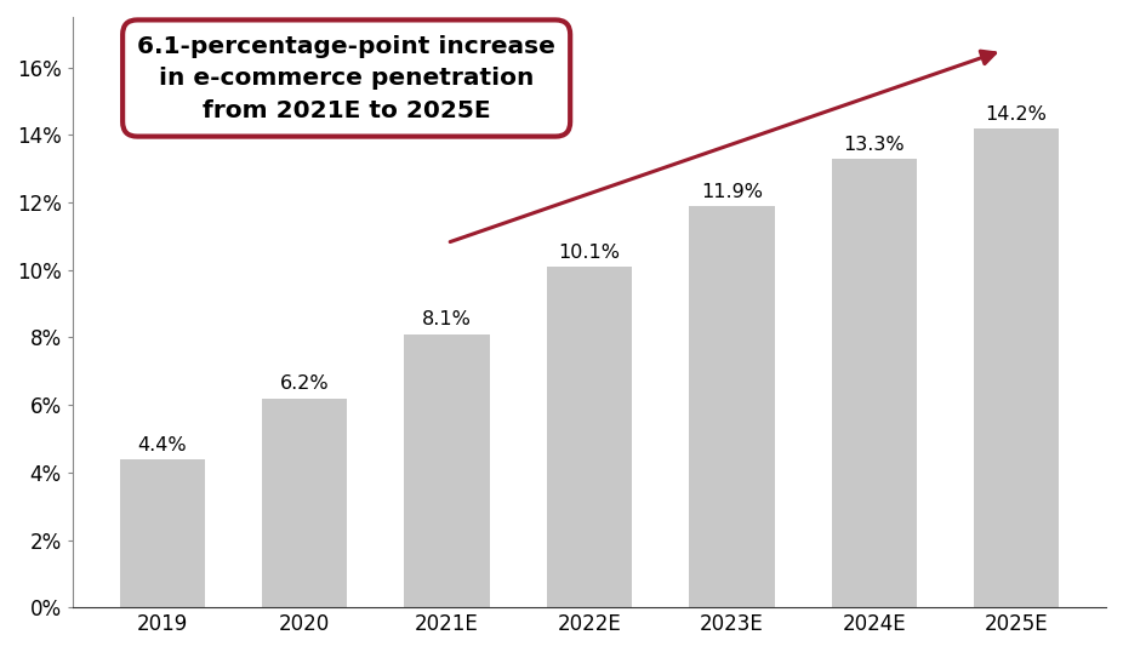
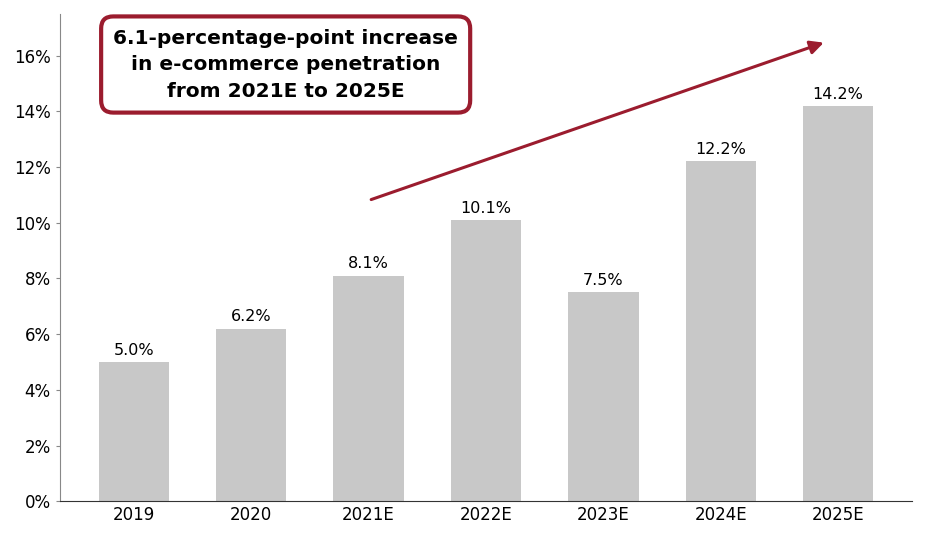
2019: 4.4% -> 5.0%
2023E: 11.9% -> 7.5%
2024E: 13.3% -> 12.2%
